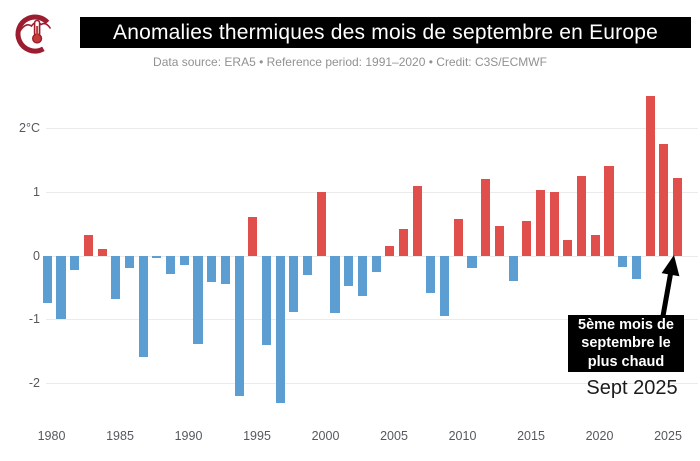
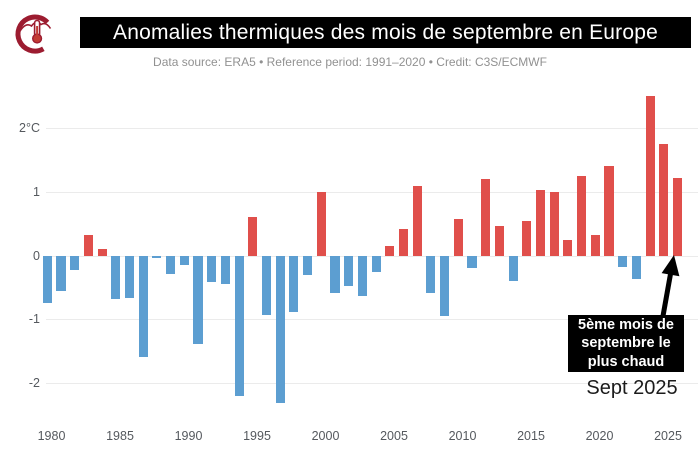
1980: -1.0 -> -0.6
1985: -0.2 -> -0.7
1995: -1.4 -> -0.9
2000: -0.9 -> -0.6
